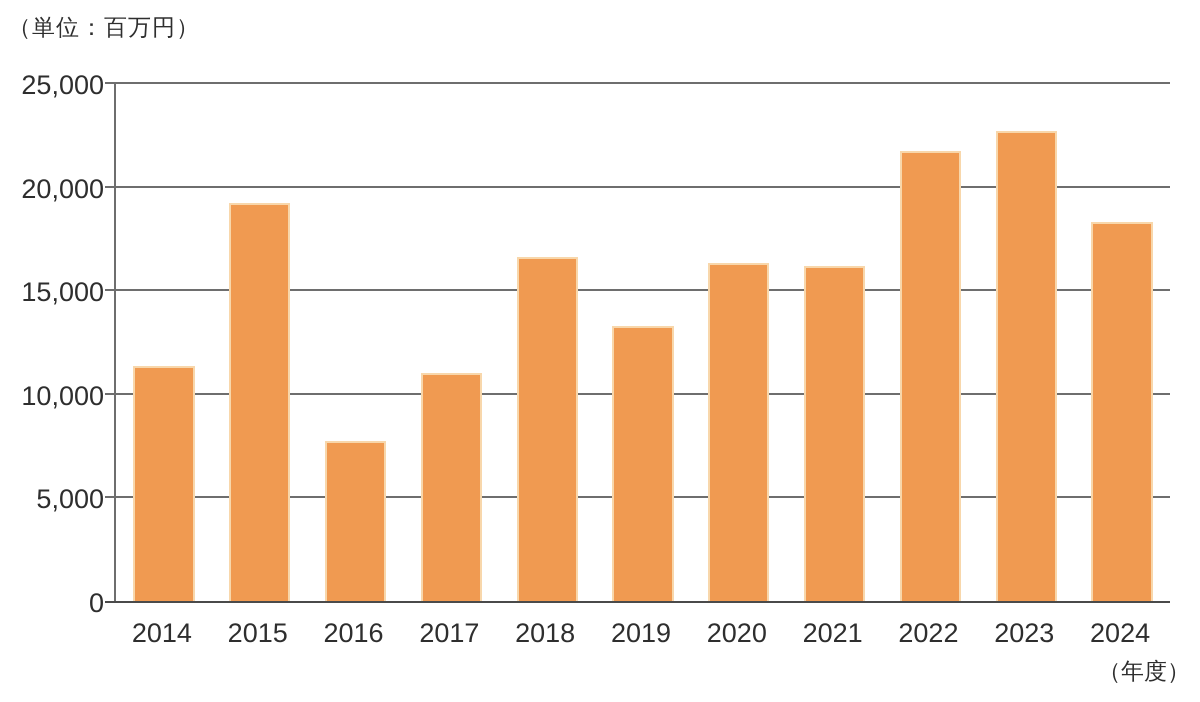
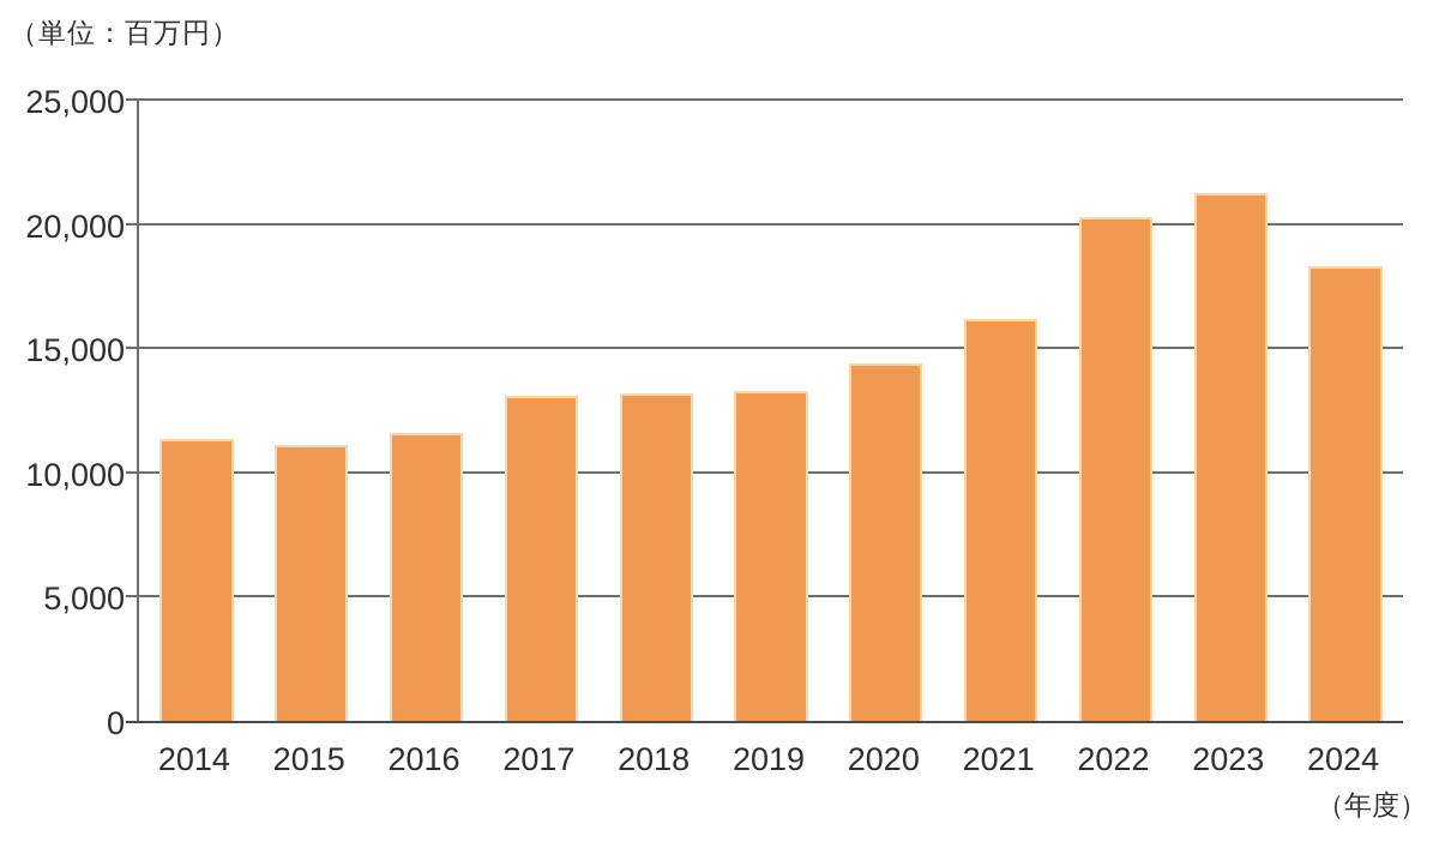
2015: 19200 -> 11100
2016: 7700 -> 11600
2017: 11000 -> 13100
2018: 16600 -> 13200
2020: 16300 -> 14400
2022: 21700 -> 20200
2023: 22700 -> 21200
